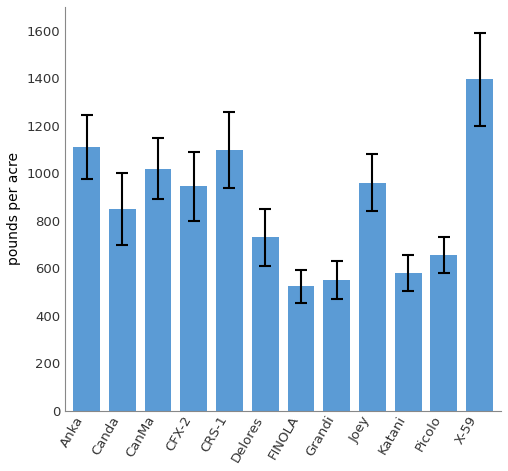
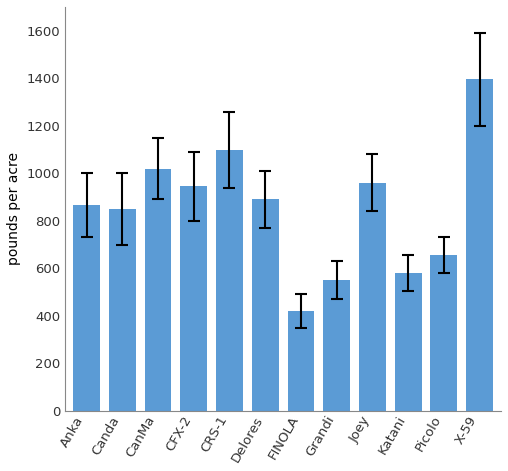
Anka: 1110 -> 865
Delores: 730 -> 890
FINOLA: 525 -> 420
